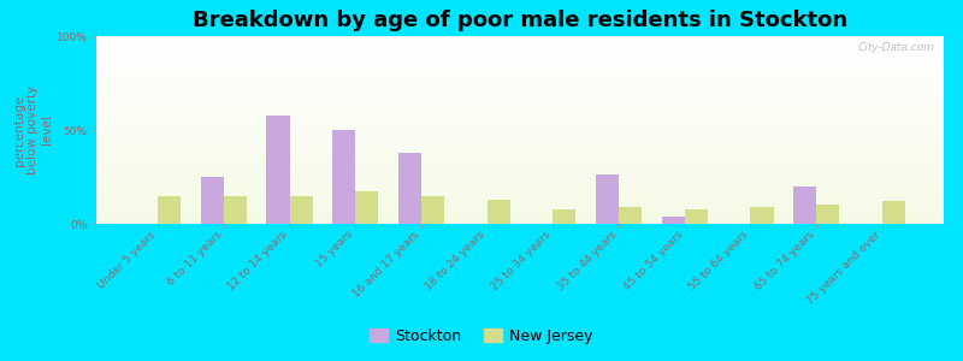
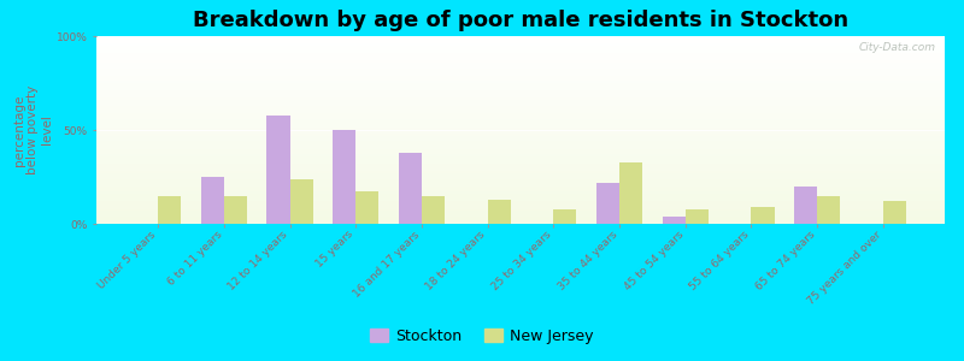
New Jersey/12 to 14 years: 15% -> 24%
Stockton/35 to 44 years: 26% -> 22%
New Jersey/35 to 44 years: 9% -> 33%
New Jersey/65 to 74 years: 10% -> 15%
